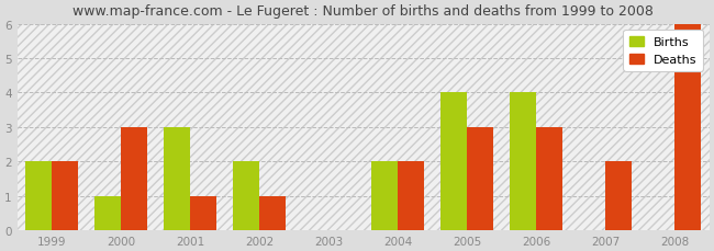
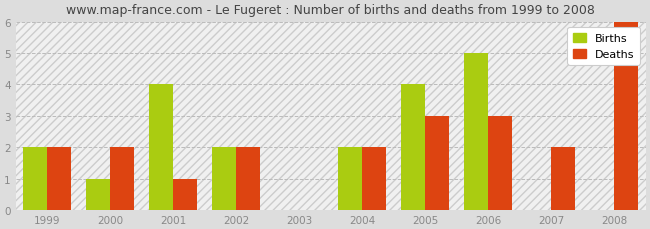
Deaths/2000: 3 -> 2
Births/2001: 3 -> 4
Deaths/2002: 1 -> 2
Births/2006: 4 -> 5
